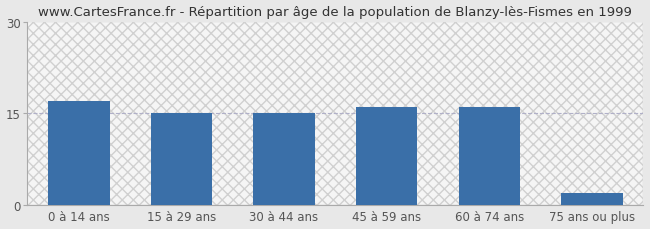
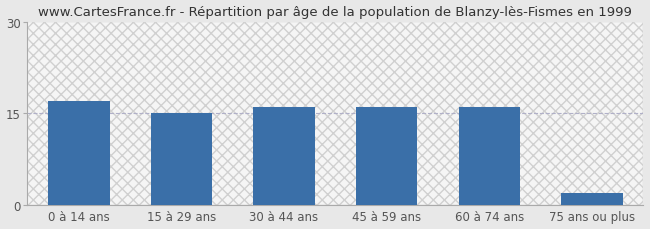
30 à 44 ans: 15 -> 16
